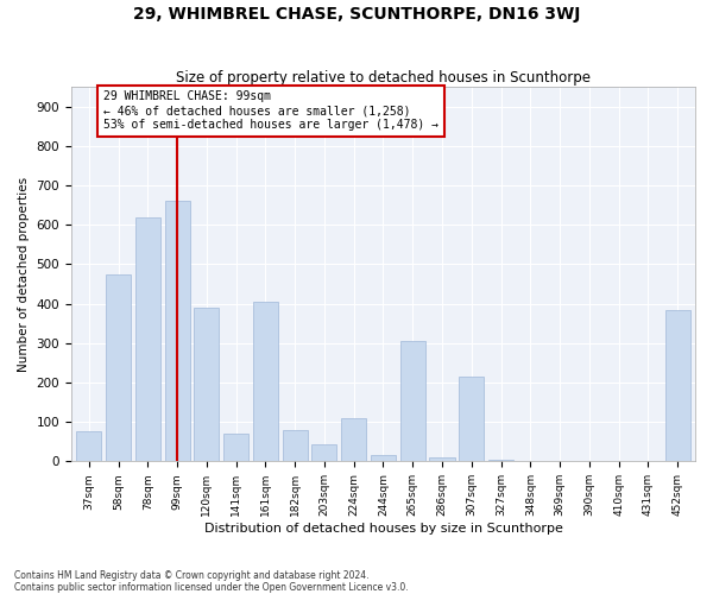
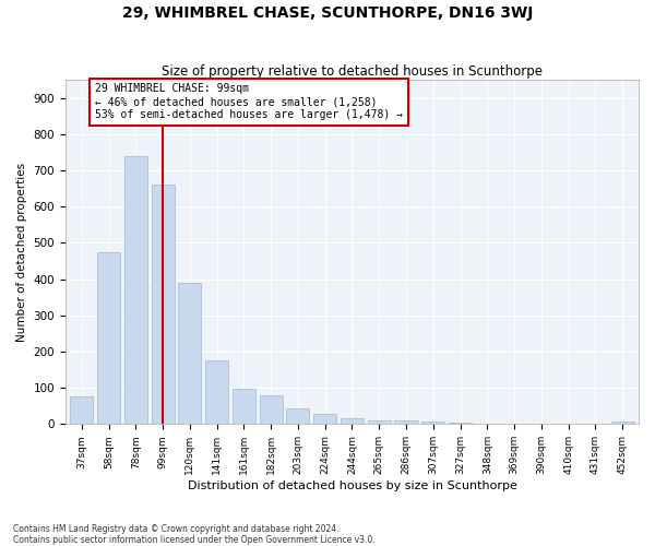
78sqm: 620 -> 740
141sqm: 70 -> 175
161sqm: 405 -> 97
224sqm: 110 -> 27
265sqm: 305 -> 10
307sqm: 215 -> 6
452sqm: 385 -> 7
